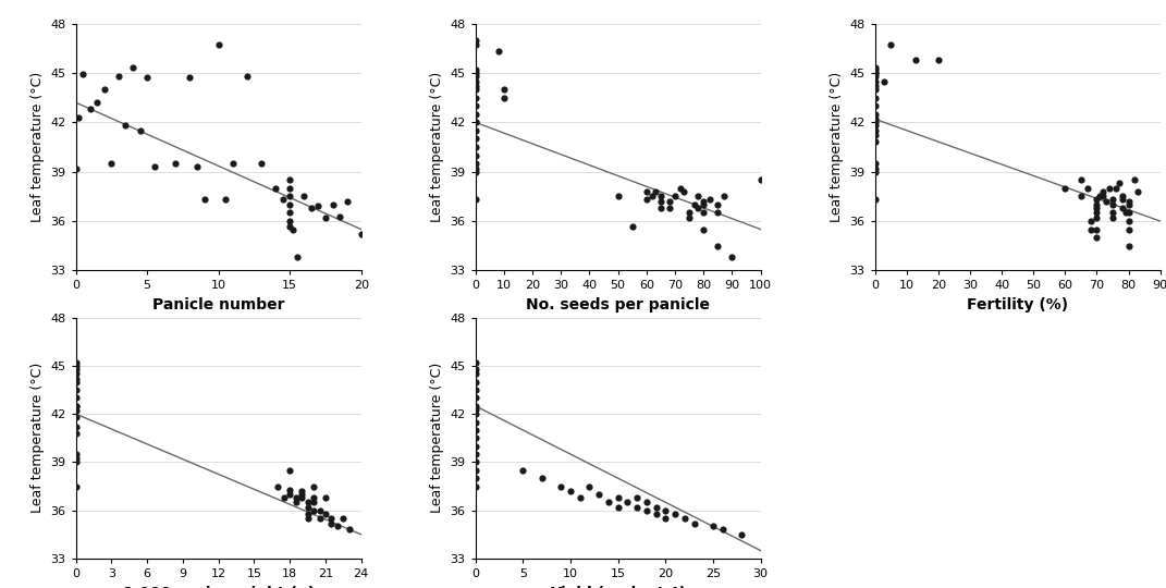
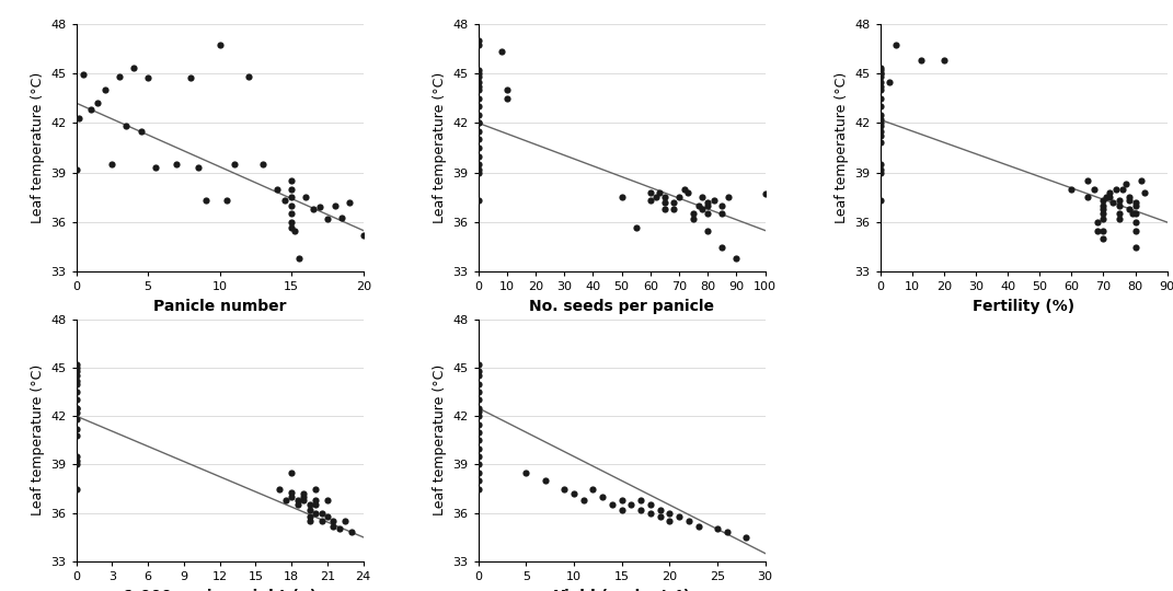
100: 38.5 -> 37.7
